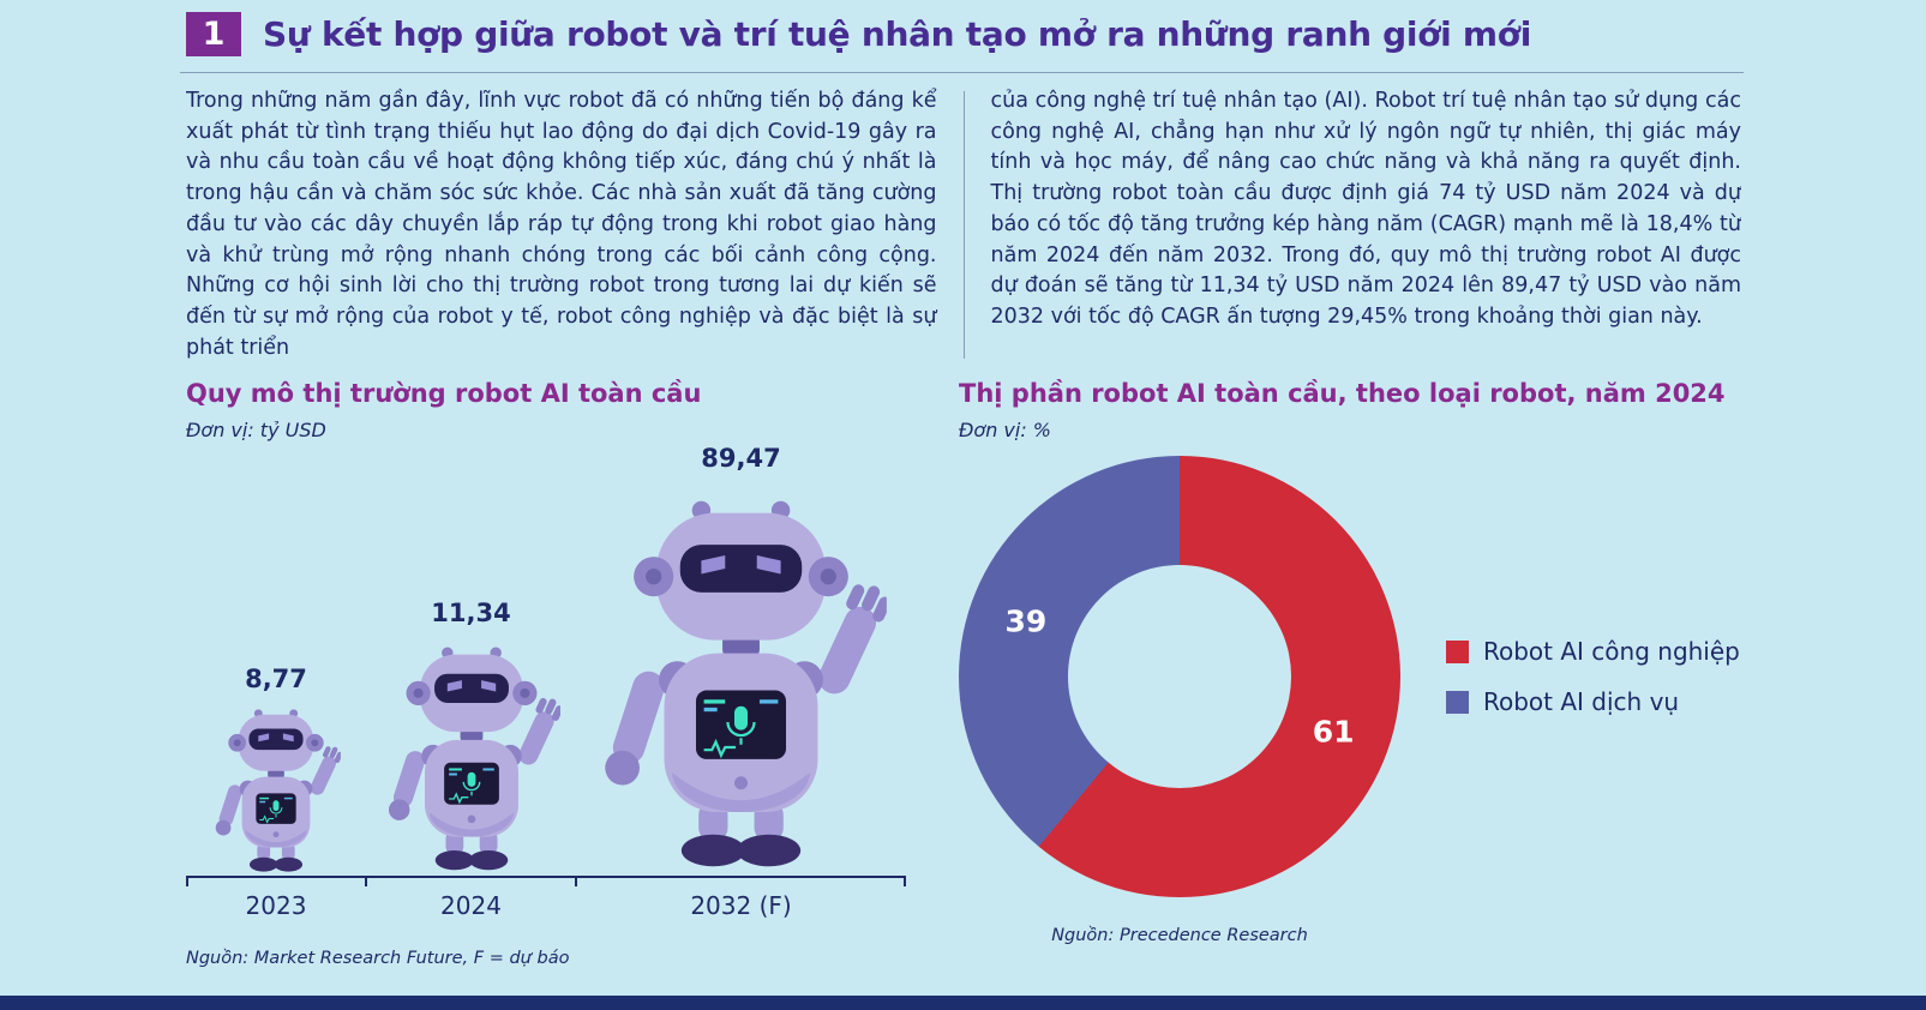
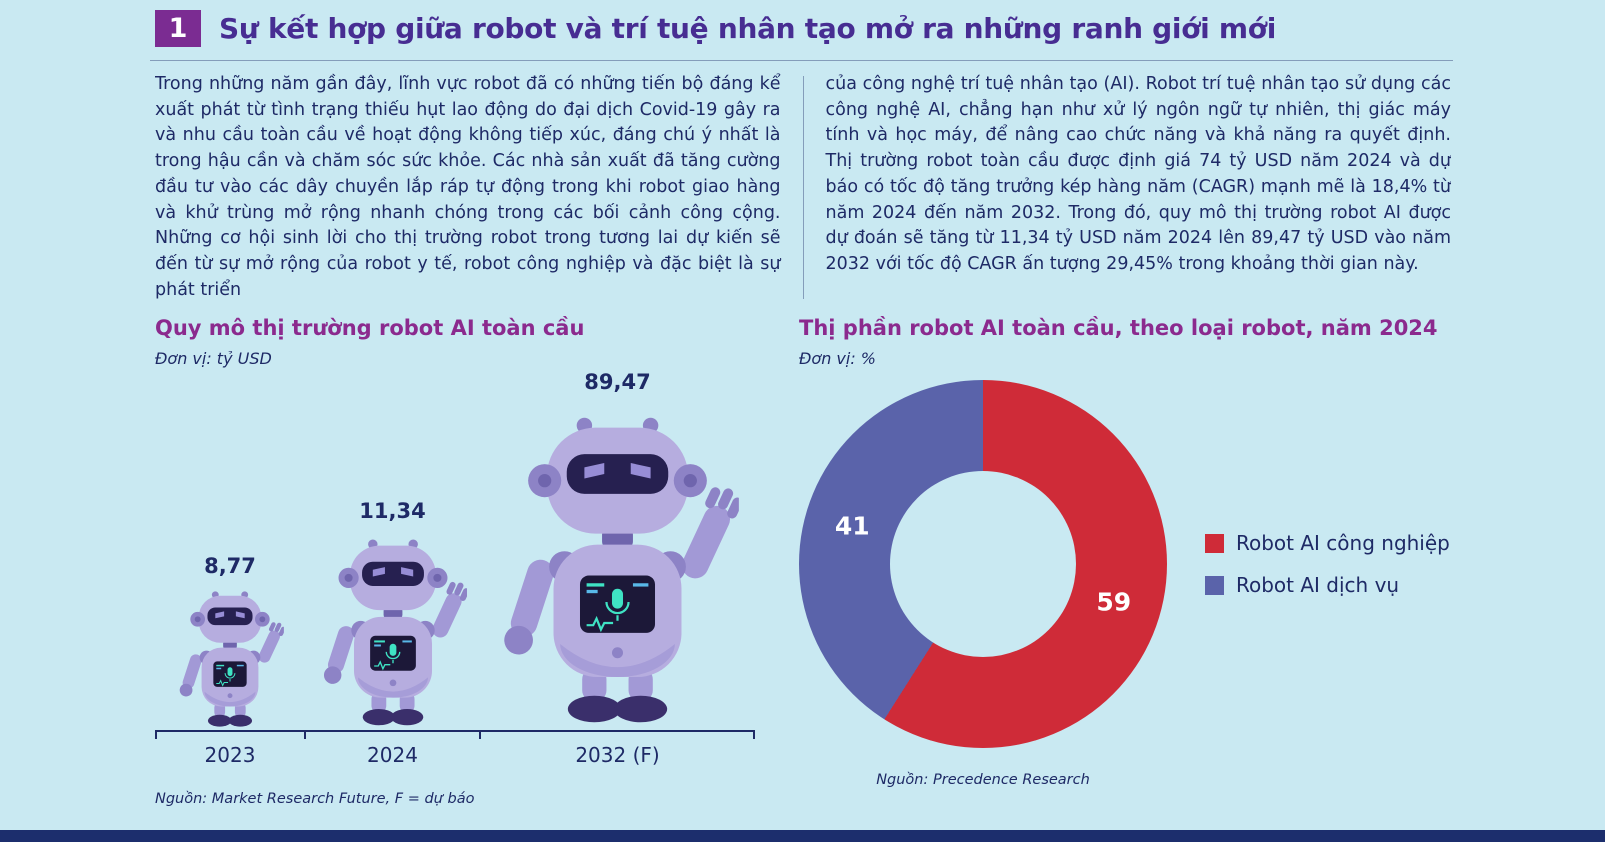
Thị phần robot AI toàn cầu, theo loại robot, năm 2024/Robot AI công nghiệp: 61 -> 59
Thị phần robot AI toàn cầu, theo loại robot, năm 2024/Robot AI dịch vụ: 39 -> 41
